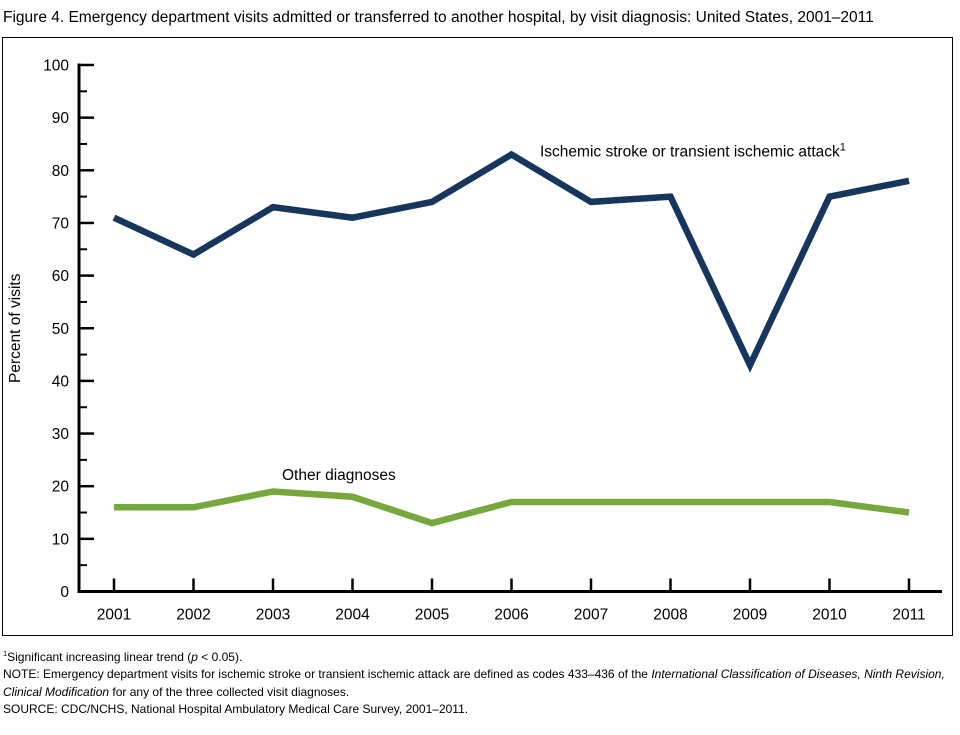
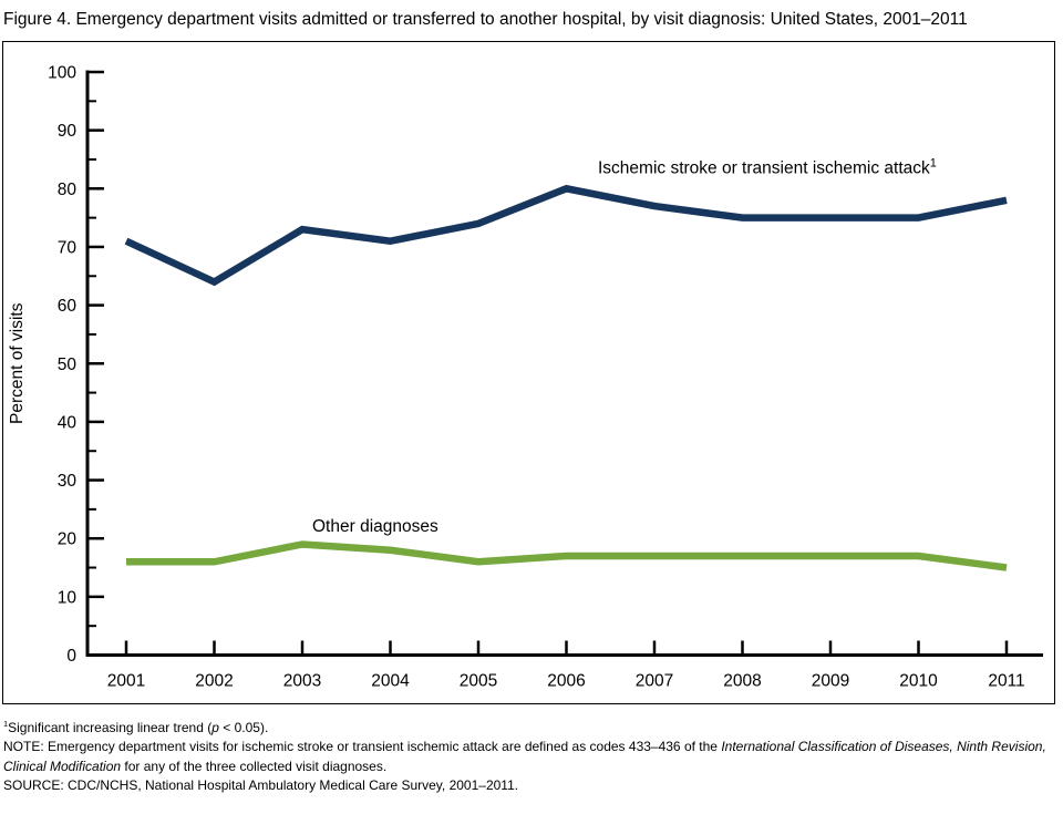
Other diagnoses/2005: 13 -> 16
Ischemic stroke or transient ischemic attack/2006: 83 -> 80
Ischemic stroke or transient ischemic attack/2007: 74 -> 77
Ischemic stroke or transient ischemic attack/2009: 43 -> 75
